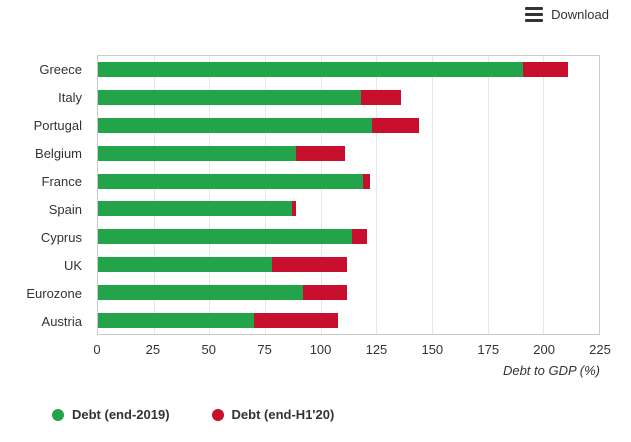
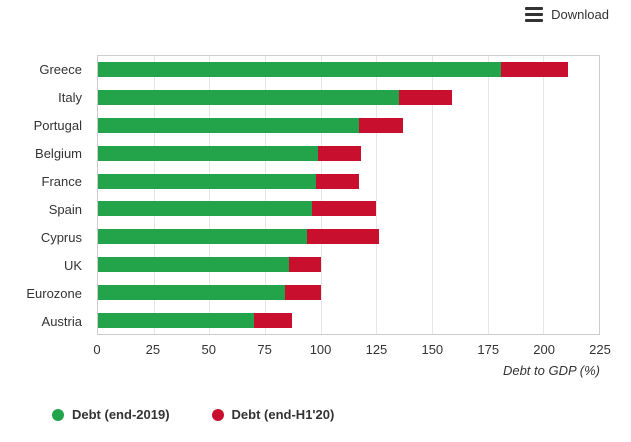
Debt (end-2019)/Greece: 191 -> 181
Debt (end-2019)/Italy: 118 -> 135
Debt (end-H1'20)/Italy: 136 -> 159
Debt (end-2019)/Portugal: 123 -> 117
Debt (end-H1'20)/Portugal: 144 -> 137
Debt (end-2019)/Belgium: 89 -> 99
Debt (end-H1'20)/Belgium: 111 -> 118
Debt (end-2019)/France: 119 -> 98
Debt (end-H1'20)/France: 122 -> 117
Debt (end-2019)/Spain: 87 -> 96
Debt (end-H1'20)/Spain: 89 -> 125
Debt (end-2019)/Cyprus: 114 -> 94
Debt (end-H1'20)/Cyprus: 121 -> 126
Debt (end-2019)/UK: 78 -> 86
Debt (end-H1'20)/UK: 112 -> 100
Debt (end-2019)/Eurozone: 92 -> 84
Debt (end-H1'20)/Eurozone: 112 -> 100
Debt (end-H1'20)/Austria: 108 -> 87
